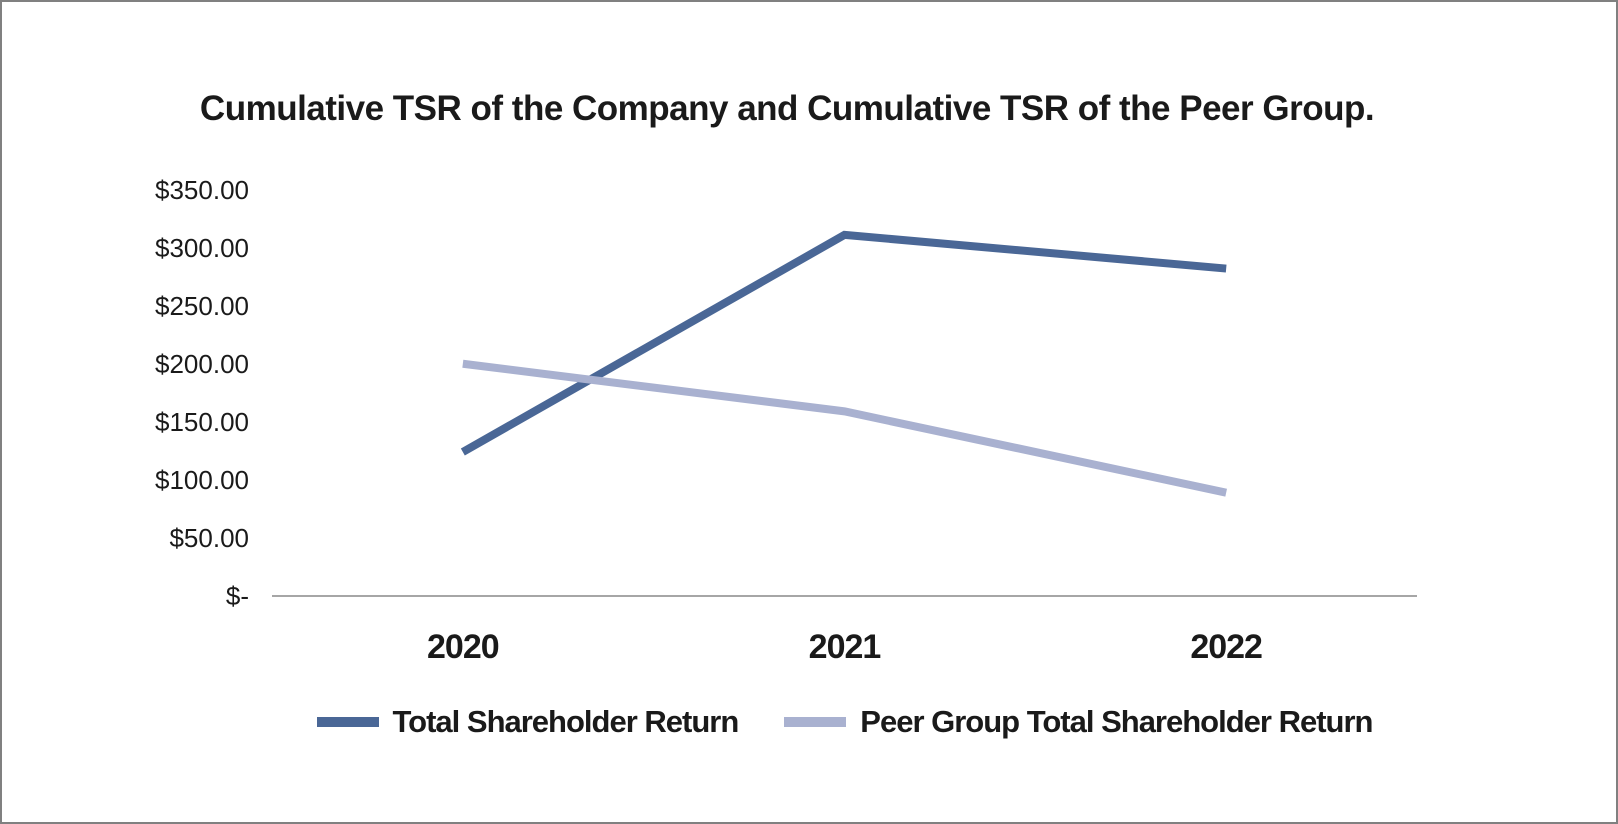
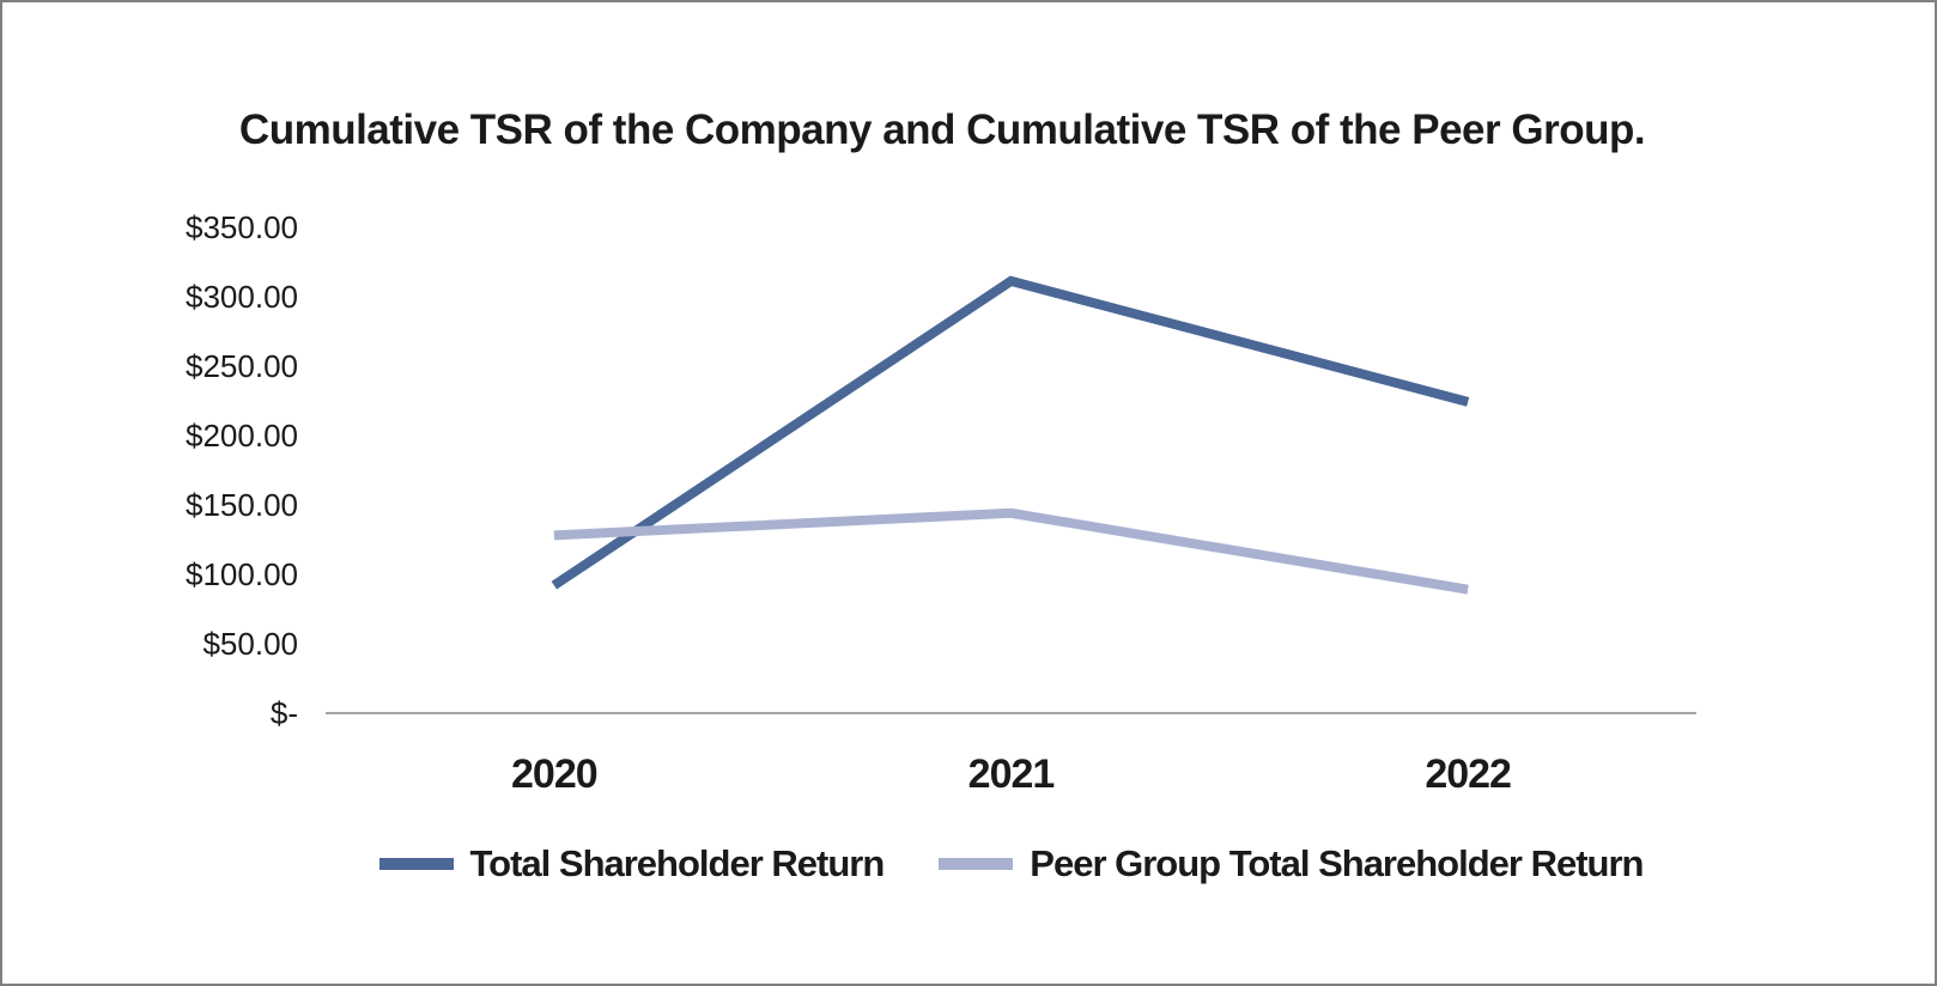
Total Shareholder Return/2020: $124 -> $92
Peer Group Total Shareholder Return/2020: $200 -> $128
Peer Group Total Shareholder Return/2021: $159 -> $144
Total Shareholder Return/2022: $282 -> $224
